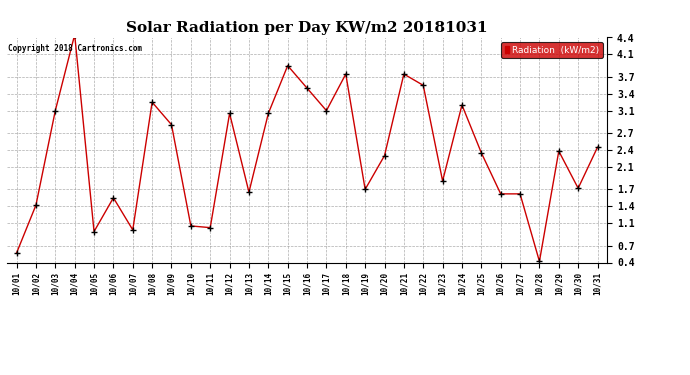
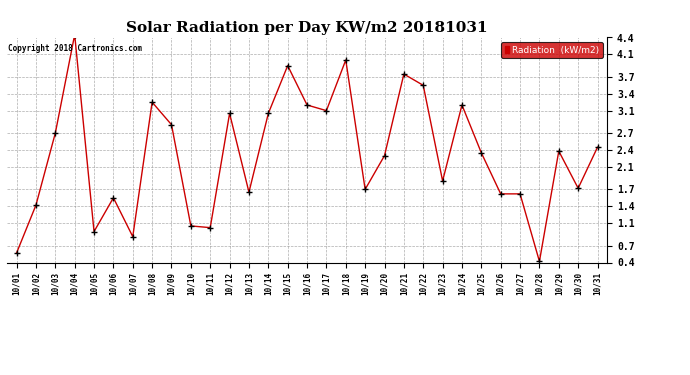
10/03: 3.10 -> 2.70
10/07: 0.98 -> 0.86
10/16: 3.50 -> 3.20
10/18: 3.75 -> 4.00
